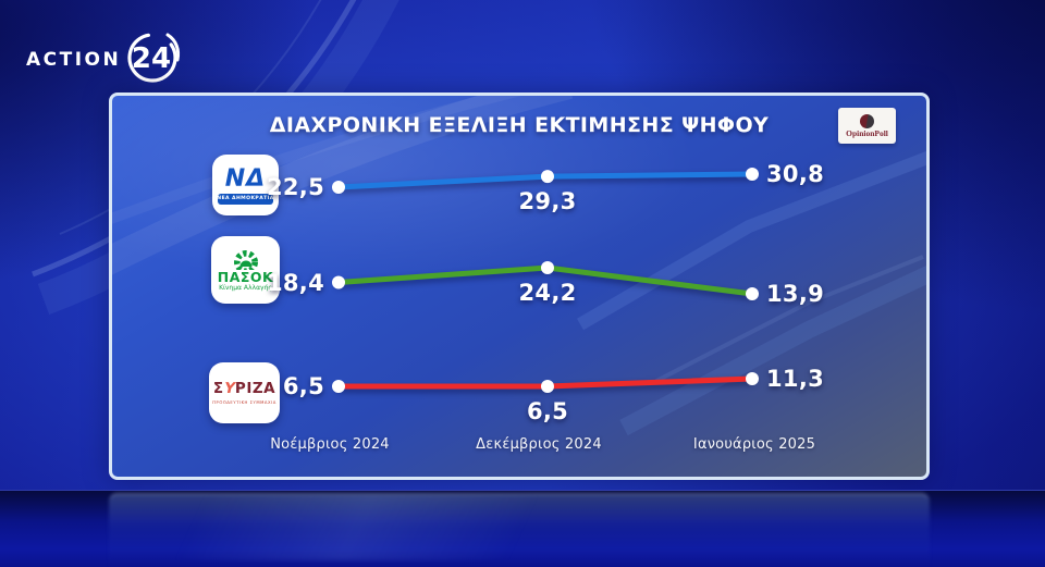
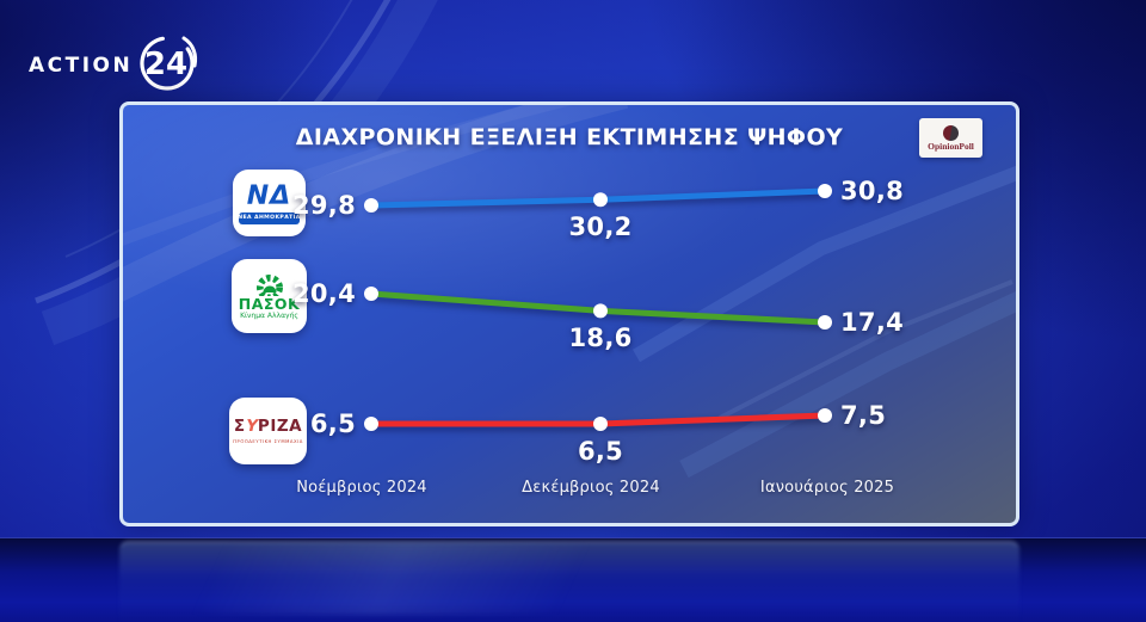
ΝΔ/Νοέμβριος 2024: 22,5 -> 29,8
ΠΑΣΟΚ/Νοέμβριος 2024: 18,4 -> 20,4
ΝΔ/Δεκέμβριος 2024: 29,3 -> 30,2
ΠΑΣΟΚ/Δεκέμβριος 2024: 24,2 -> 18,6
ΠΑΣΟΚ/Ιανουάριος 2025: 13,9 -> 17,4
ΣΥΡΙΖΑ/Ιανουάριος 2025: 11,3 -> 7,5
